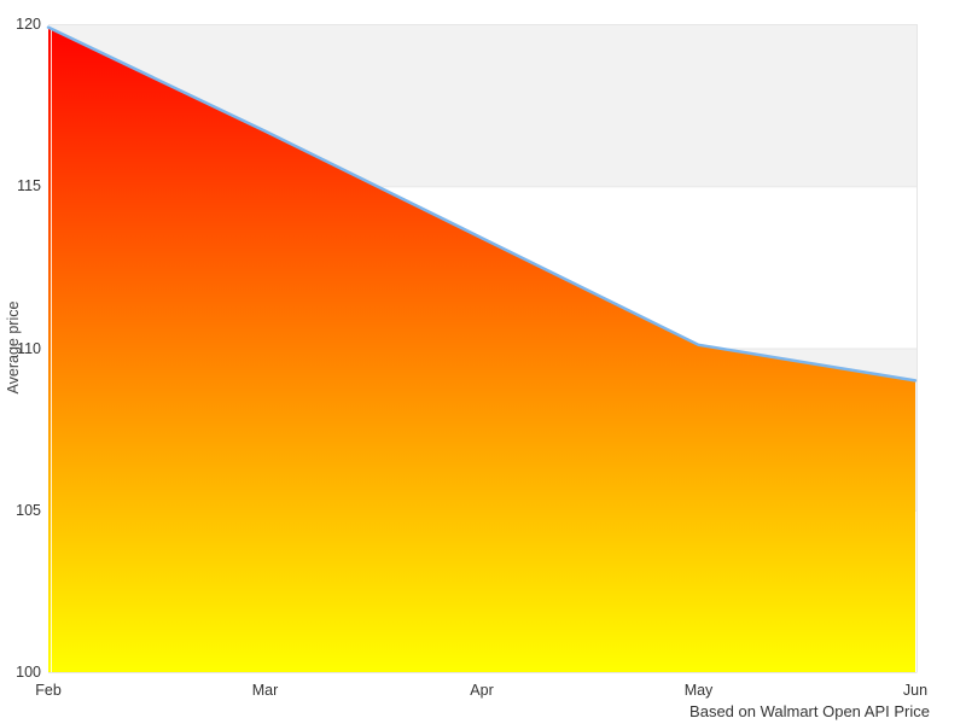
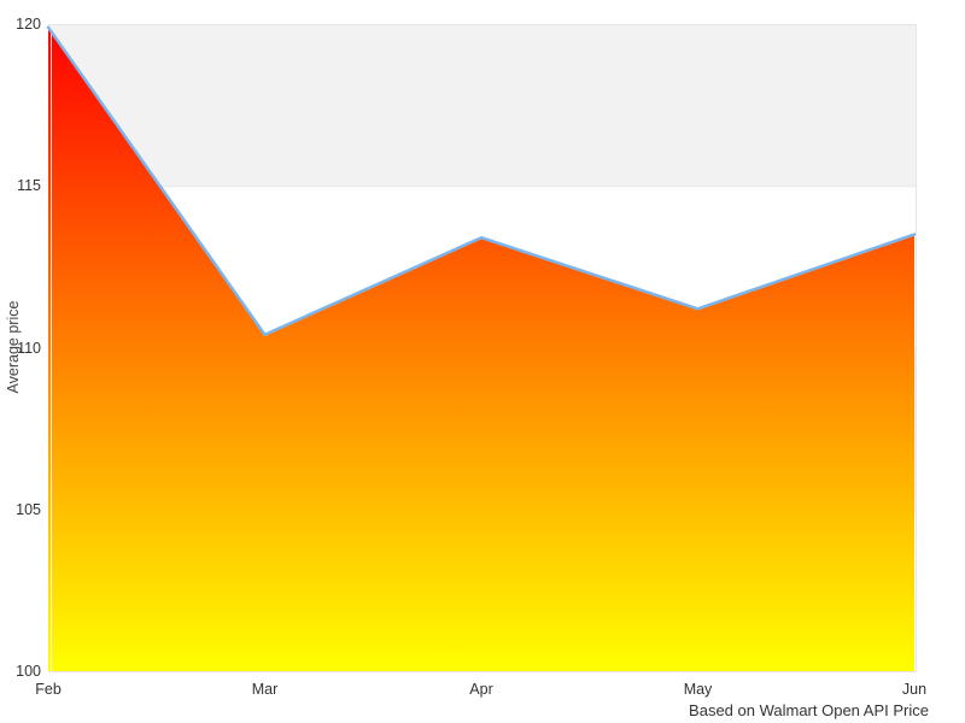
Mar: 116.7 -> 110.4
May: 110.1 -> 111.2
Jun: 109.0 -> 113.5
